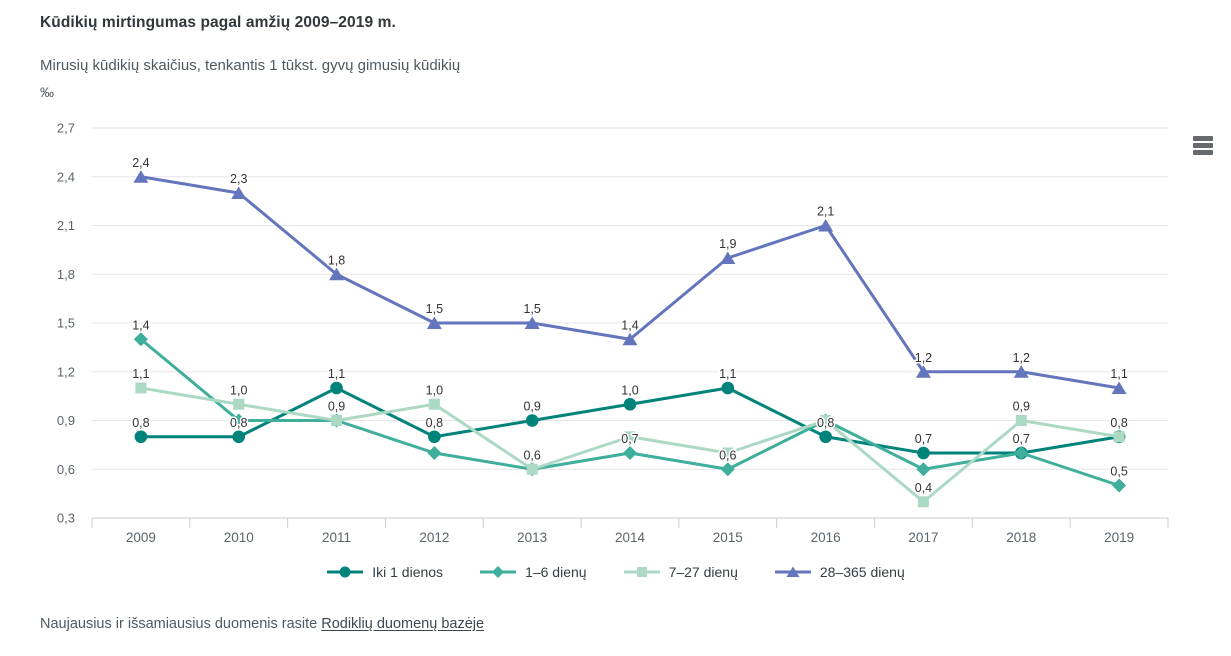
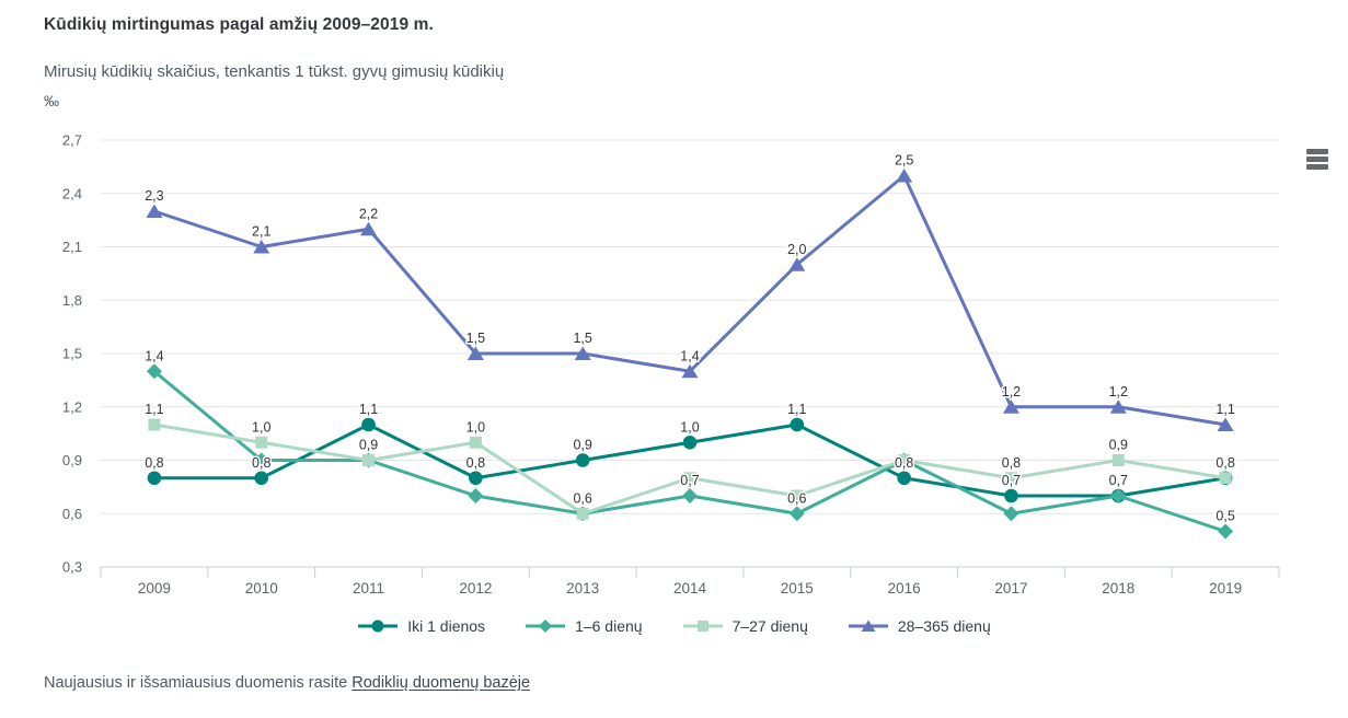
28–365 dienų/2009: 2,4 -> 2,3
28–365 dienų/2010: 2,3 -> 2,1
28–365 dienų/2011: 1,8 -> 2,2
28–365 dienų/2015: 1,9 -> 2,0
28–365 dienų/2016: 2,1 -> 2,5
7–27 dienų/2017: 0,4 -> 0,8
